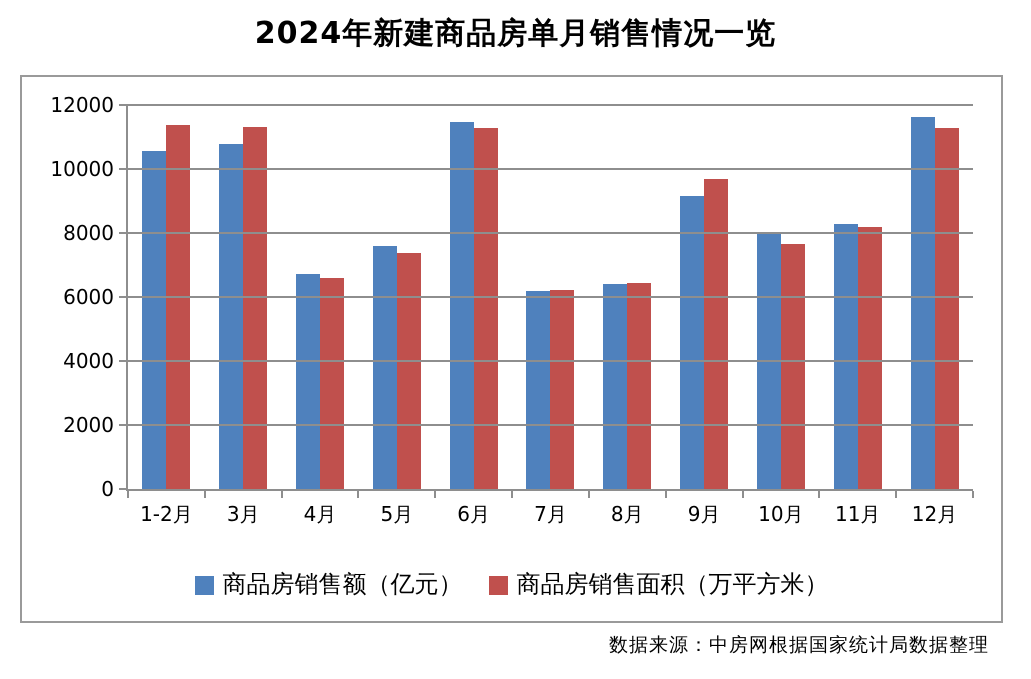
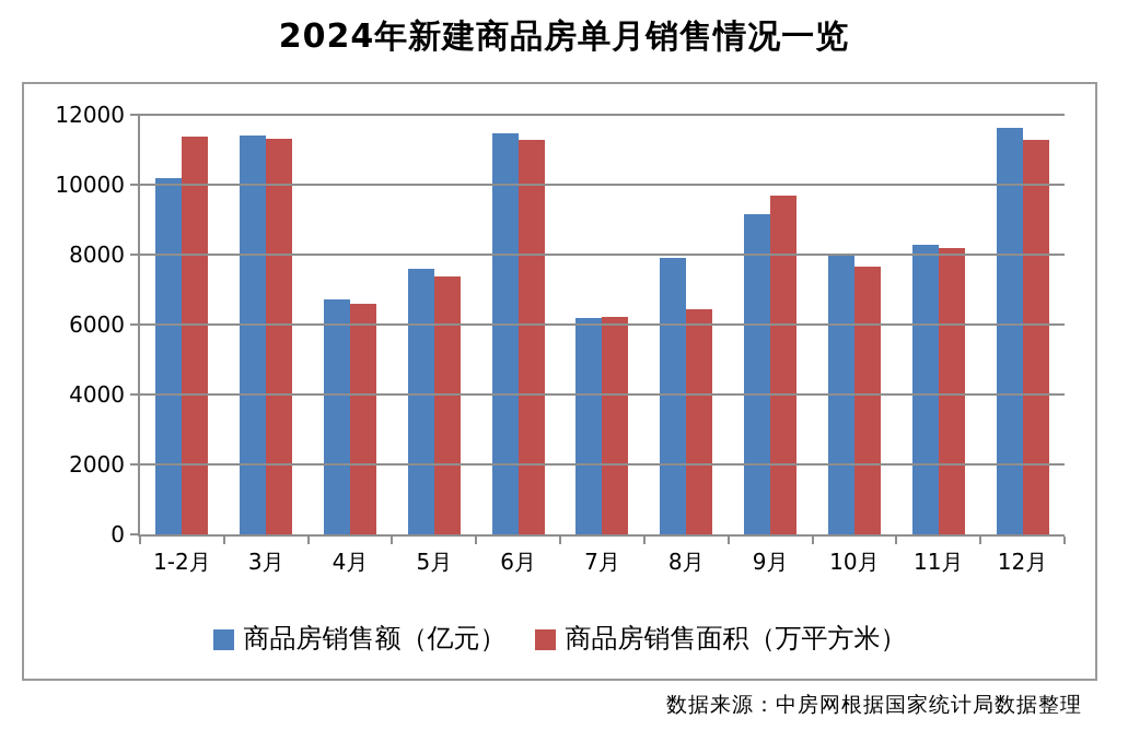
商品房销售额（亿元）/1-2月: 10600 -> 10200
商品房销售额（亿元）/3月: 10800 -> 11400
商品房销售额（亿元）/8月: 6400 -> 7900
